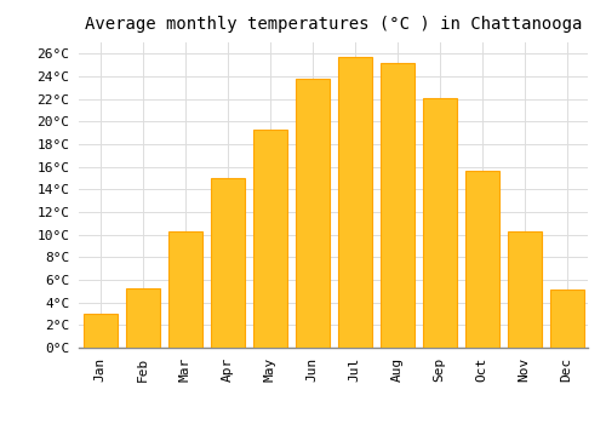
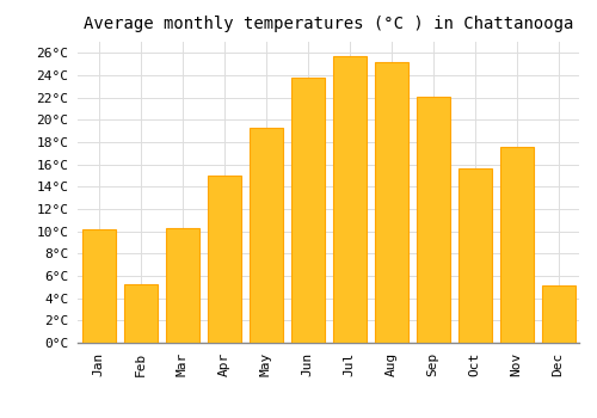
Jan: 3.0°C -> 10.2°C
Nov: 10.3°C -> 17.6°C
